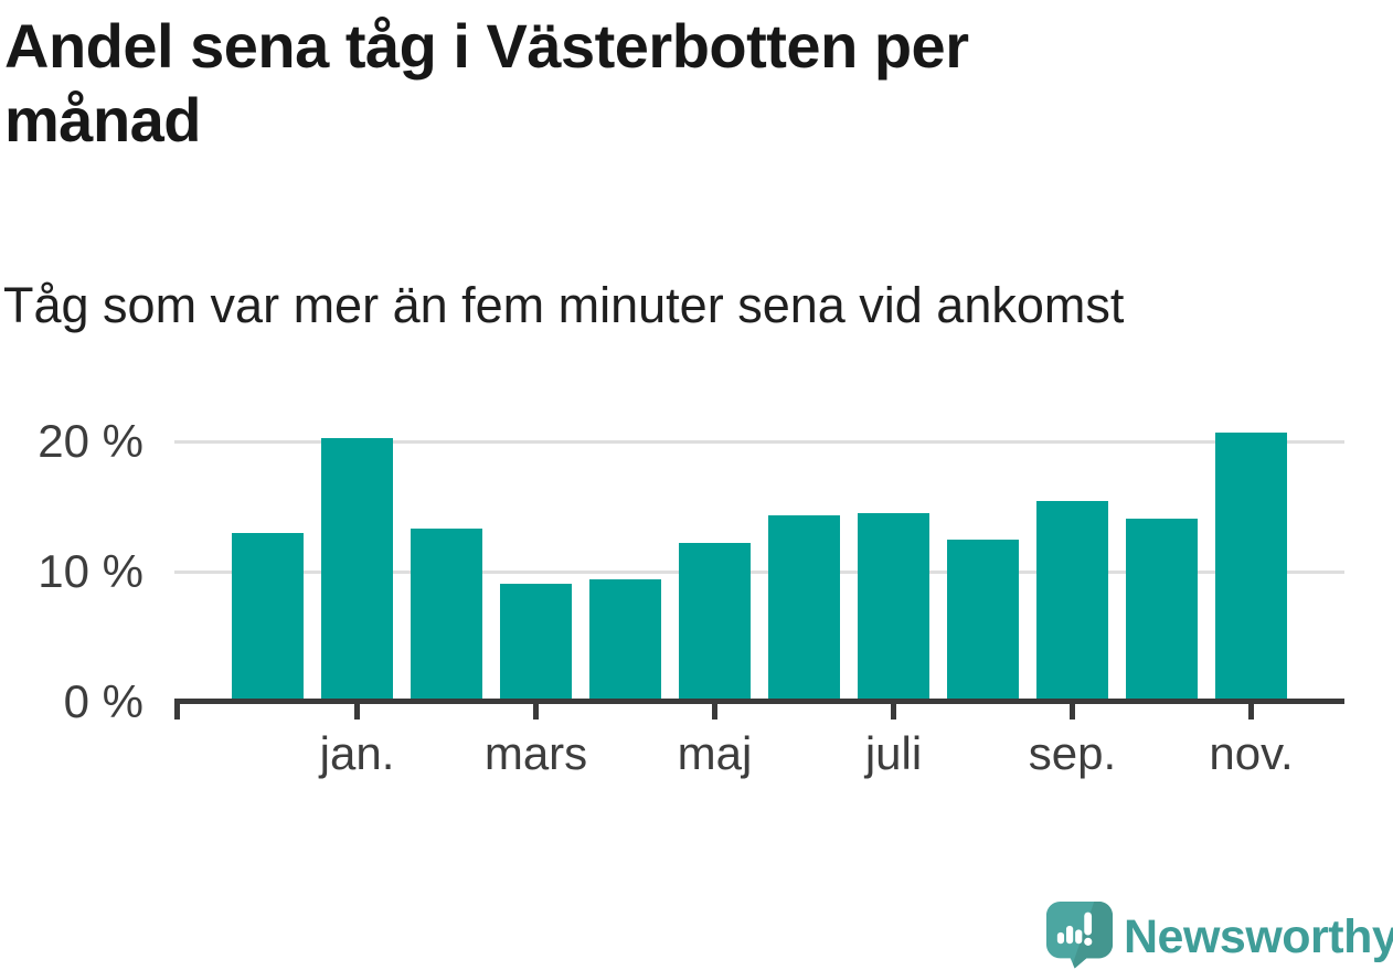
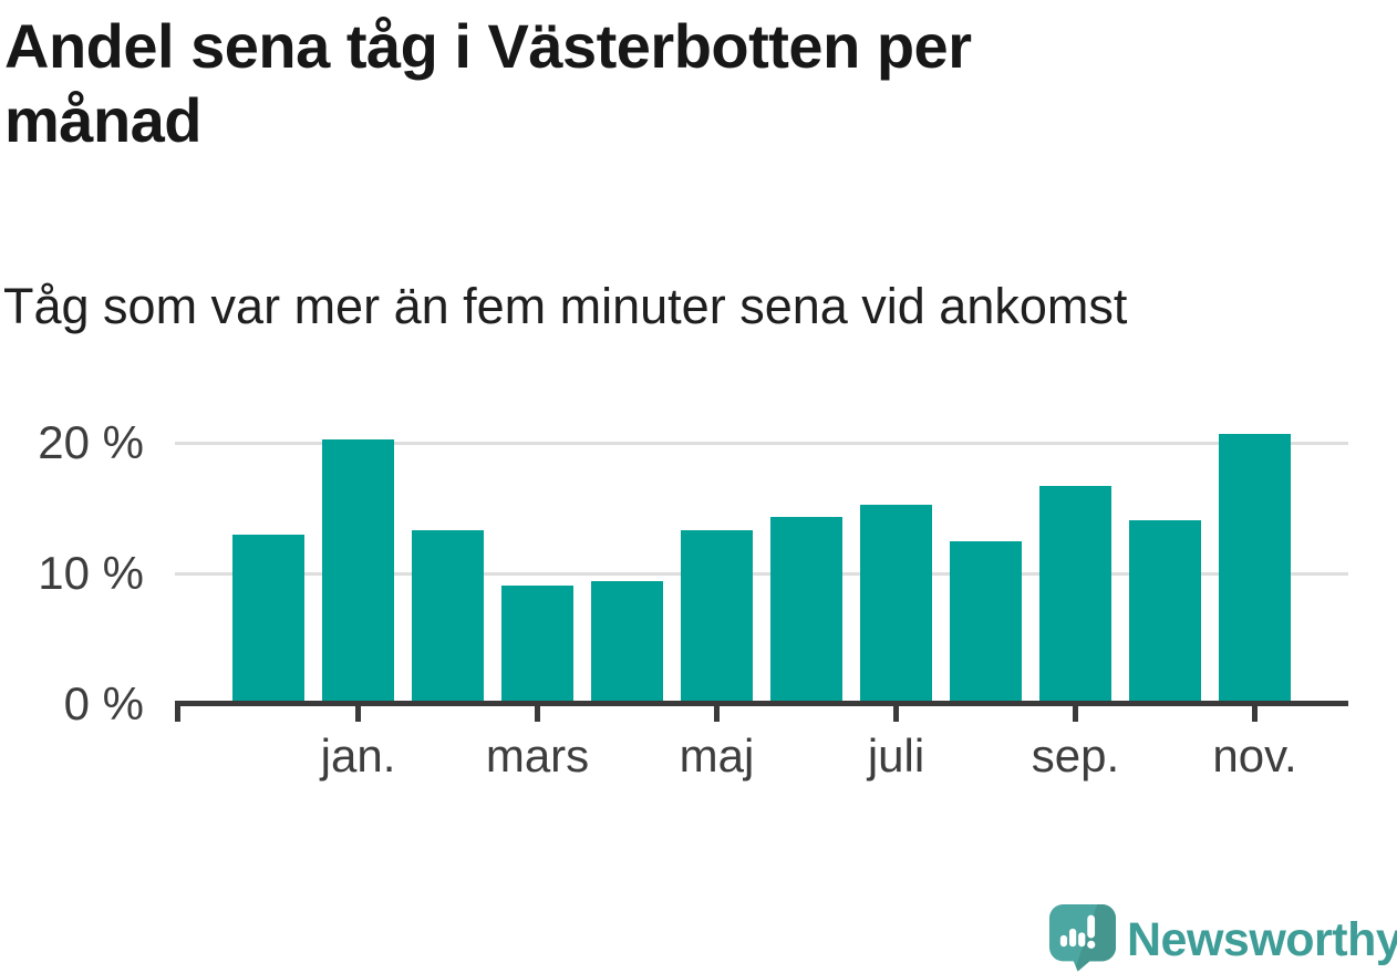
maj: 12.2% -> 13.3%
juli: 14.5% -> 15.3%
sep.: 15.4% -> 16.7%
